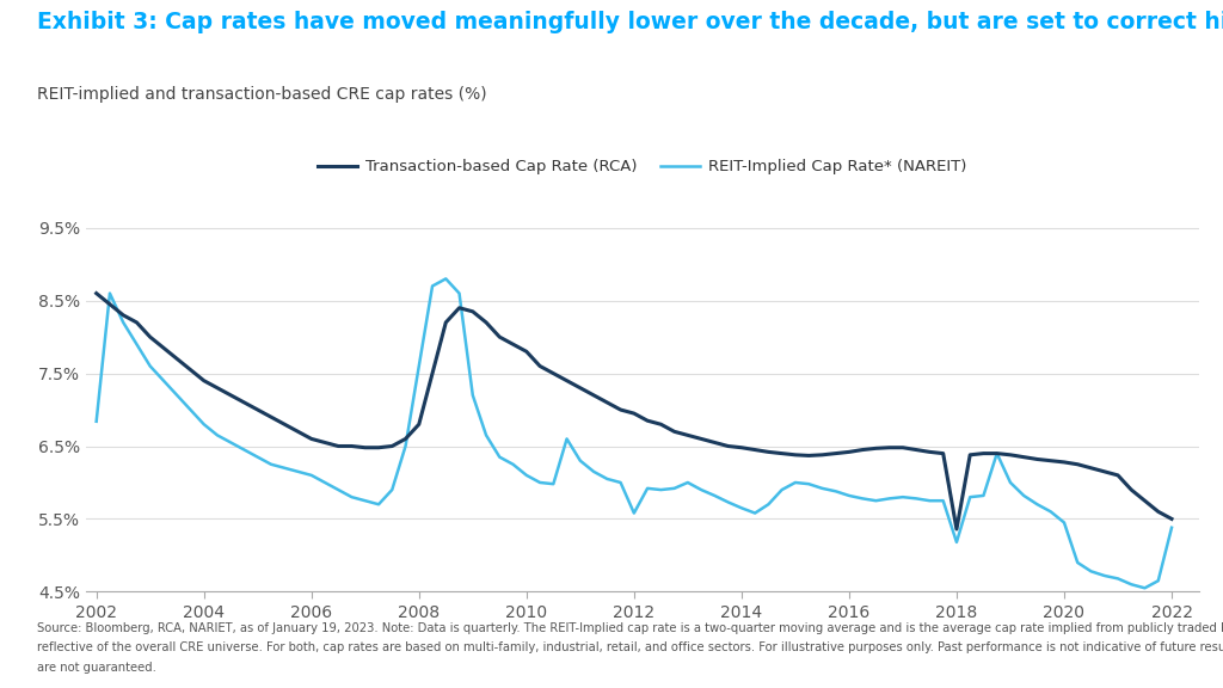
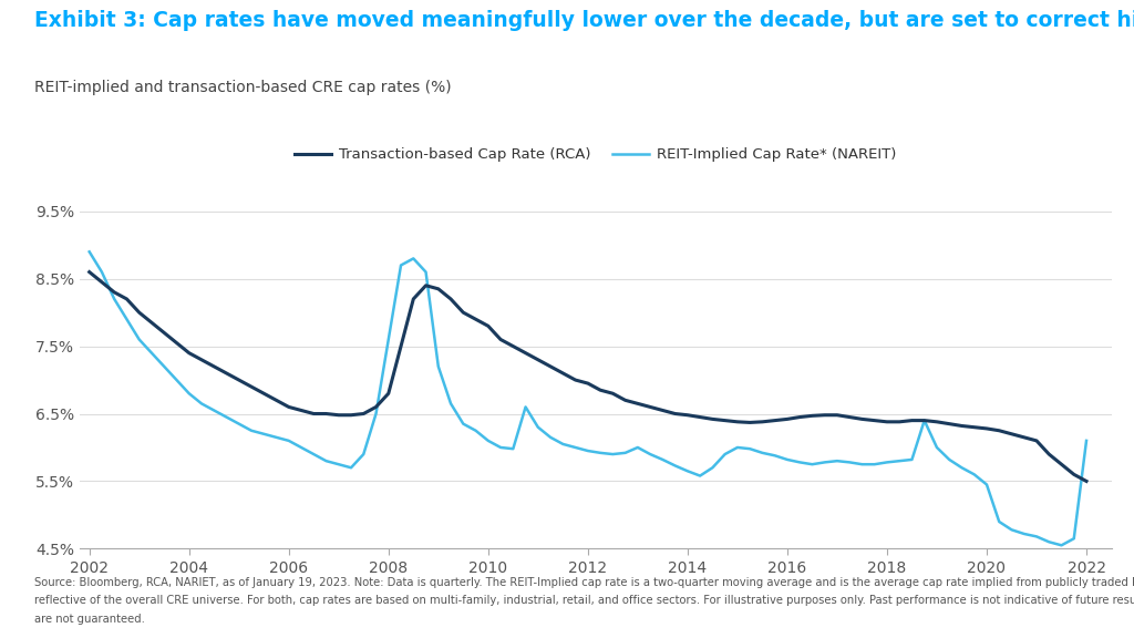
REIT-Implied Cap Rate* (NAREIT)/2002: 6.84% -> 8.90%
REIT-Implied Cap Rate* (NAREIT)/2012: 5.58% -> 5.95%
Transaction-based Cap Rate (RCA)/2018: 5.36% -> 6.38%
REIT-Implied Cap Rate* (NAREIT)/2018: 5.18% -> 5.78%
REIT-Implied Cap Rate* (NAREIT)/2022: 5.38% -> 6.10%
